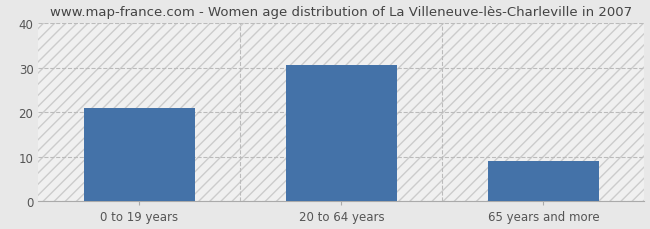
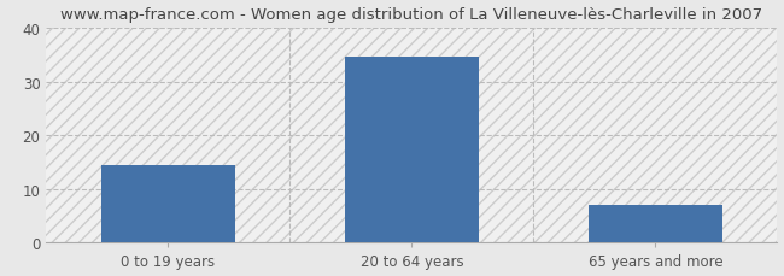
0 to 19 years: 21.0 -> 14.5
20 to 64 years: 30.5 -> 34.5
65 years and more: 9.0 -> 7.0
